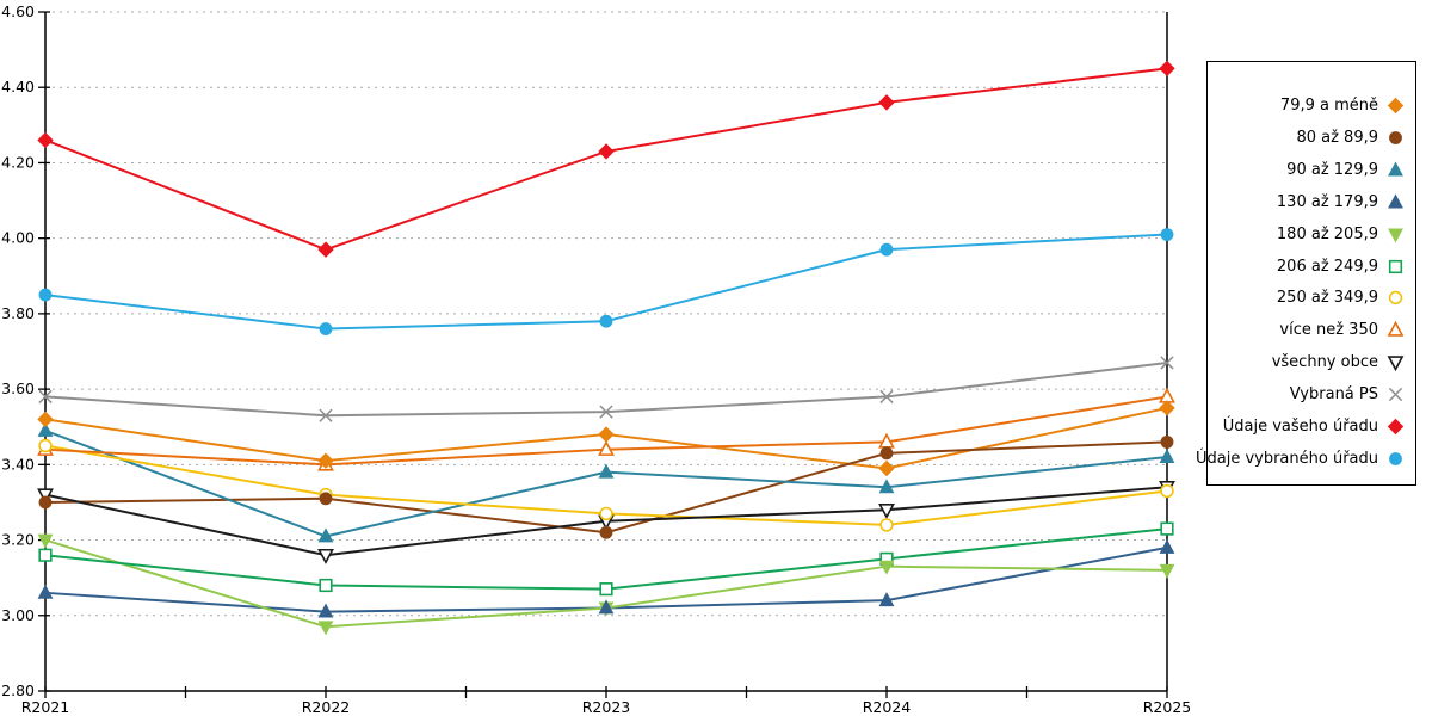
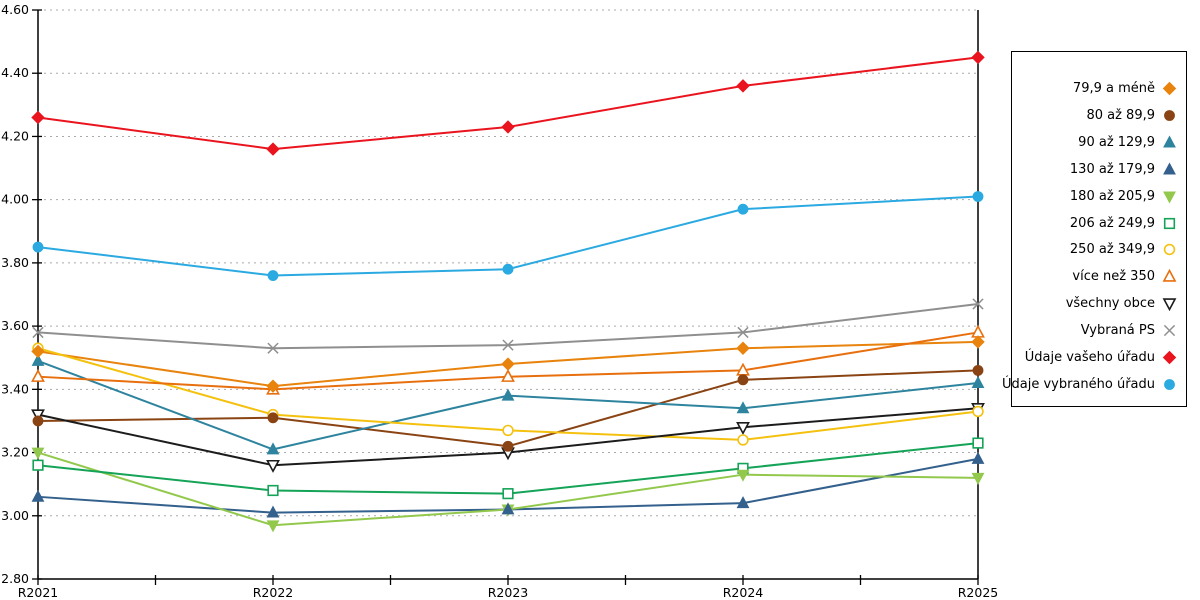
250 až 349,9/R2021: 3.45 -> 3.53
Údaje vašeho úřadu/R2022: 3.97 -> 4.16
všechny obce/R2023: 3.25 -> 3.20
79,9 a méně/R2024: 3.39 -> 3.53
